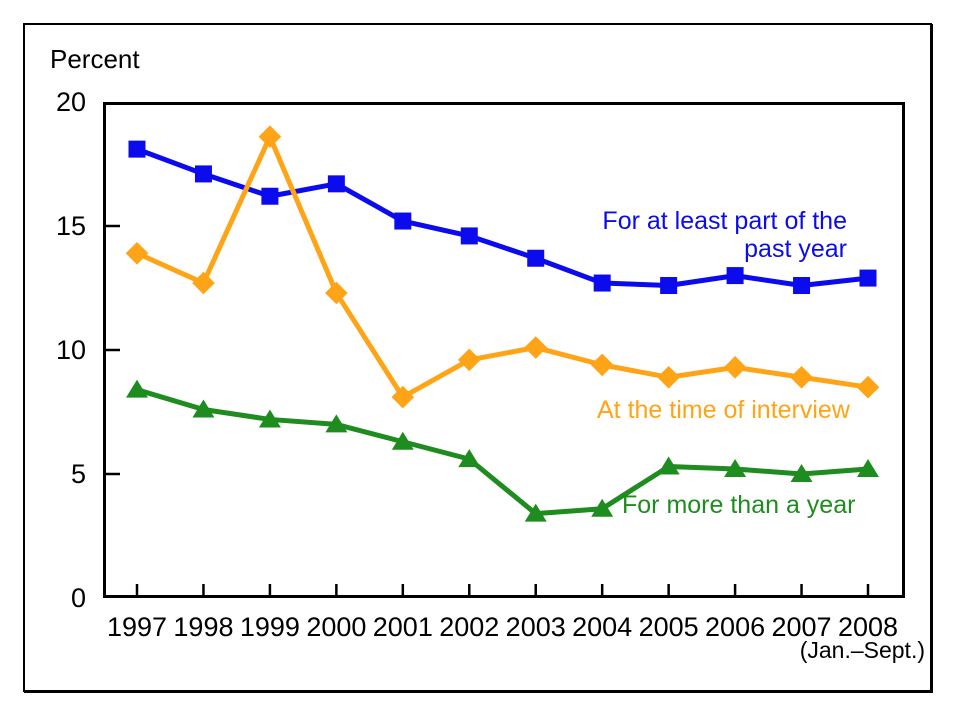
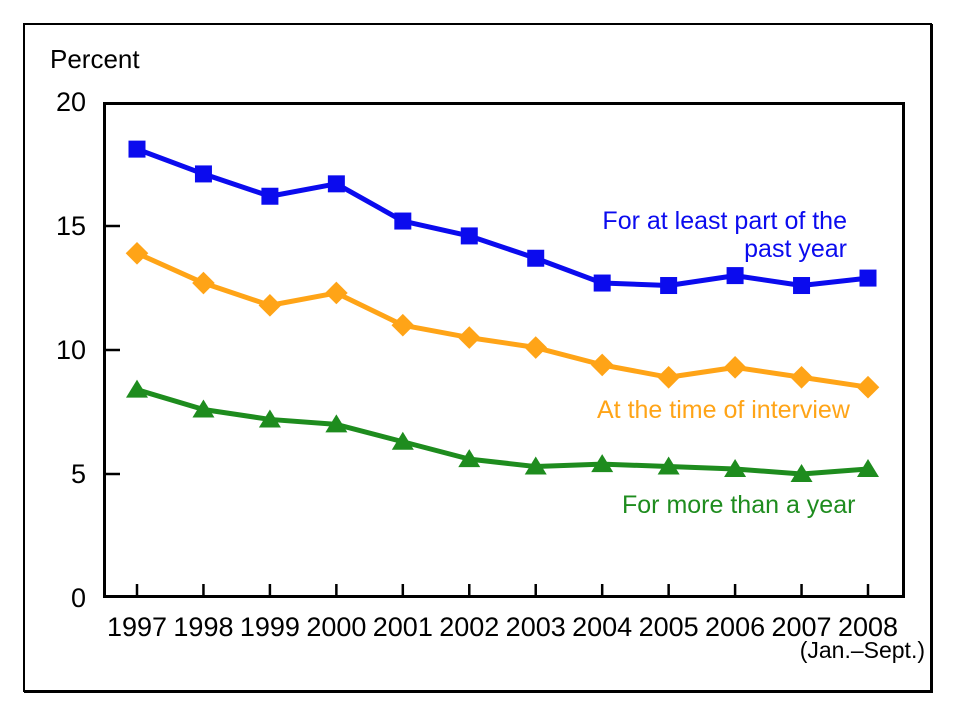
At the time of interview/1999: 18.6 -> 11.8
At the time of interview/2001: 8.1 -> 11.0
At the time of interview/2002: 9.6 -> 10.5
For more than a year/2003: 3.4 -> 5.3
For more than a year/2004: 3.6 -> 5.4
